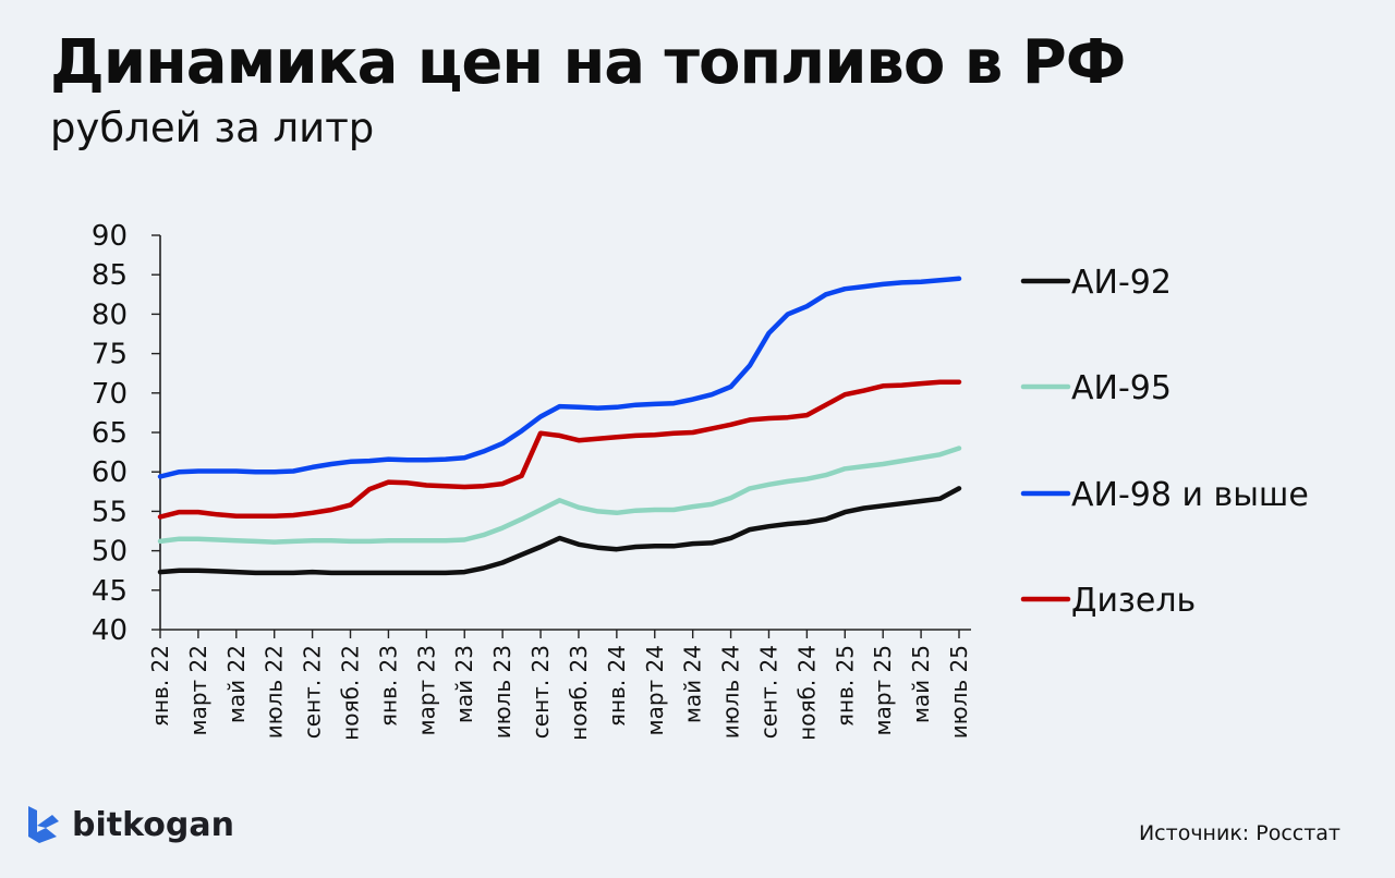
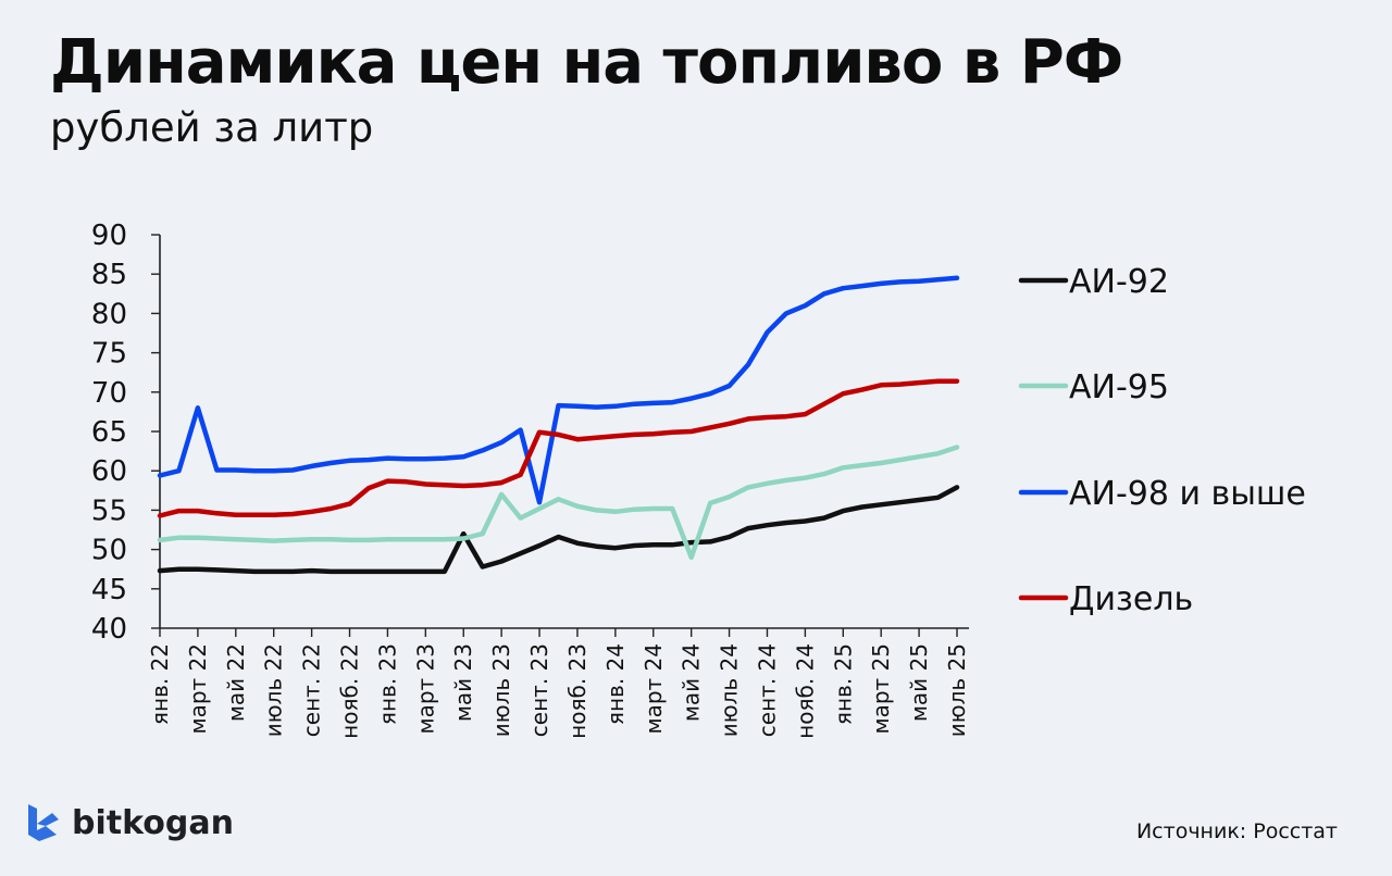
АИ-98 и выше/март 22: 60 -> 68
АИ-92/май 23: 47 -> 52
АИ-95/июль 23: 53 -> 57
АИ-98 и выше/сент. 23: 67 -> 56
АИ-95/май 24: 56 -> 49
